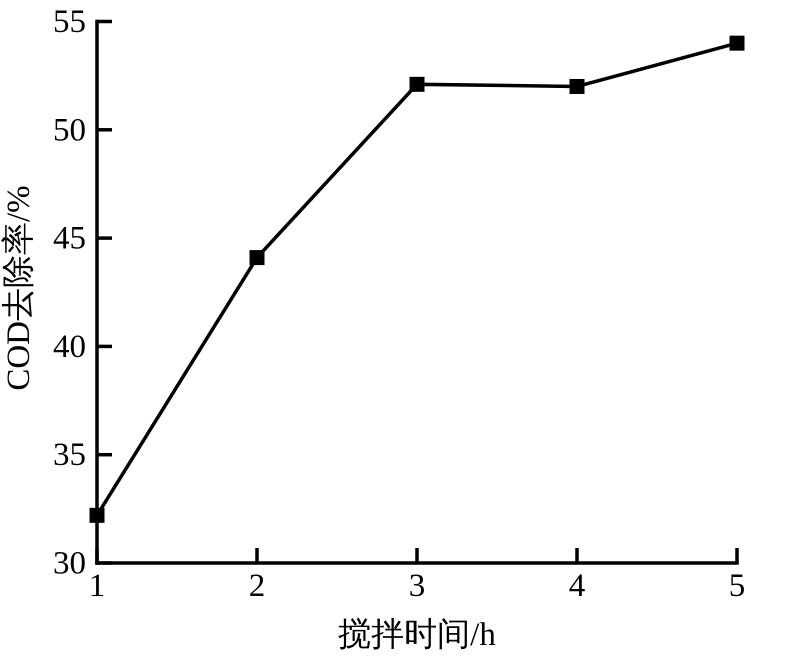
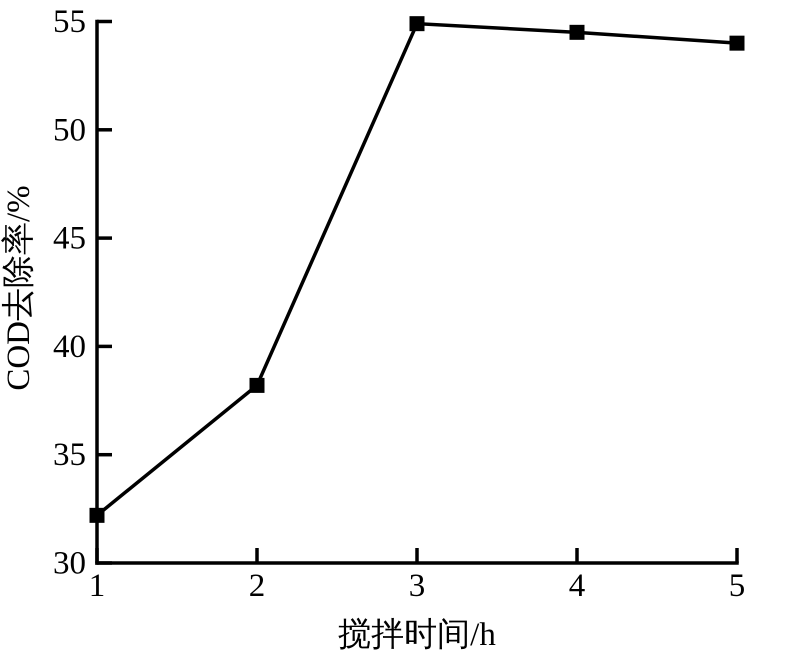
2: 44.1 -> 38.2
3: 52.1 -> 54.9
4: 52.0 -> 54.5
